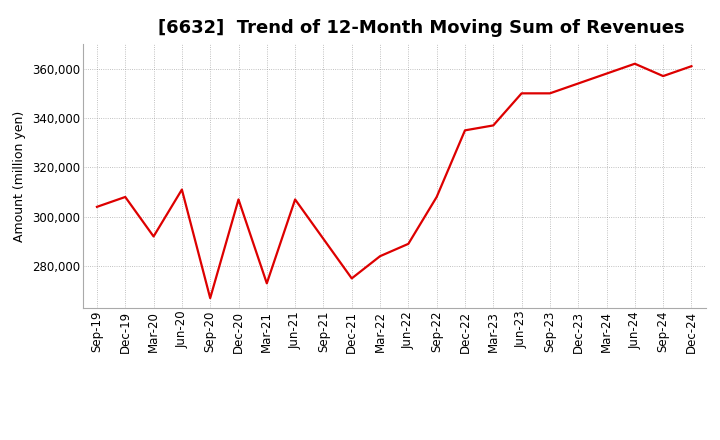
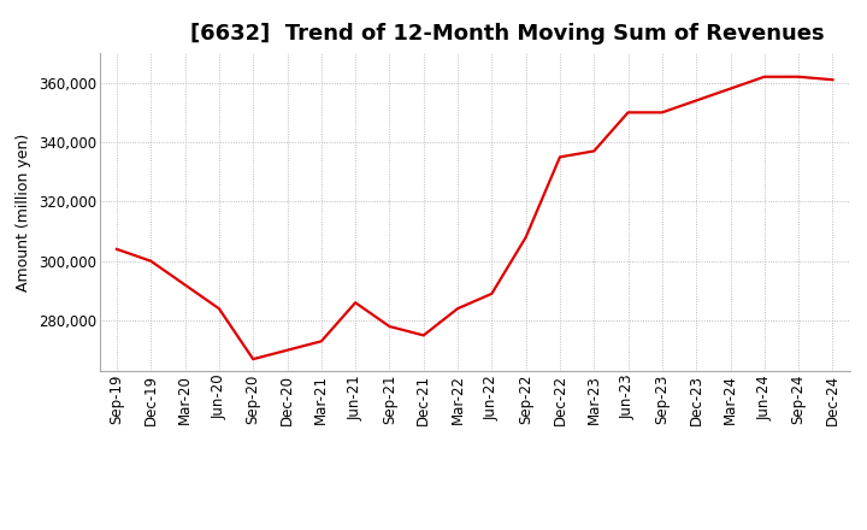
Dec-19: 308,000 -> 300,000
Jun-20: 311,000 -> 284,000
Dec-20: 307,000 -> 270,000
Jun-21: 307,000 -> 286,000
Sep-21: 291,000 -> 278,000
Sep-24: 357,000 -> 362,000
